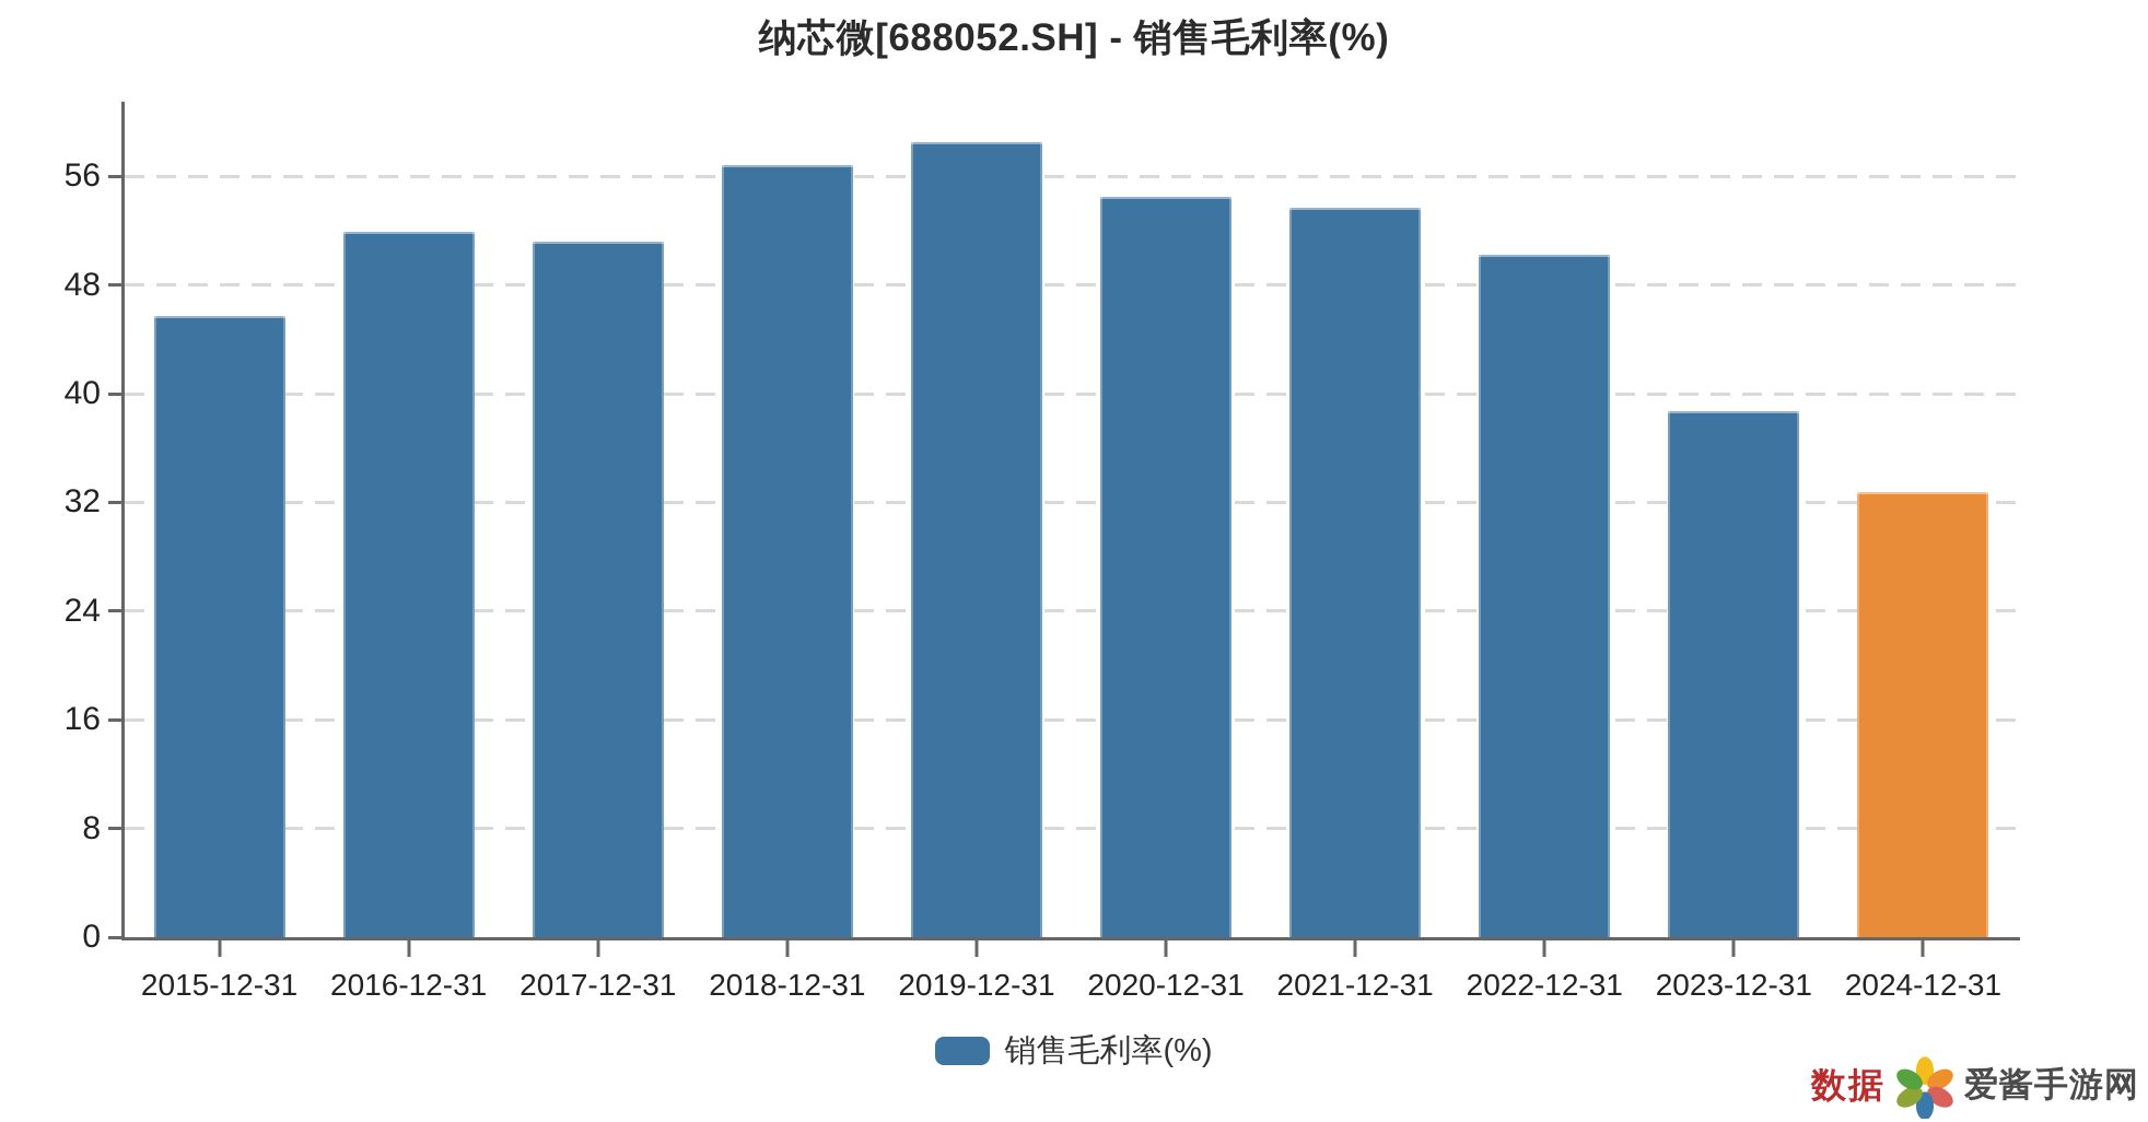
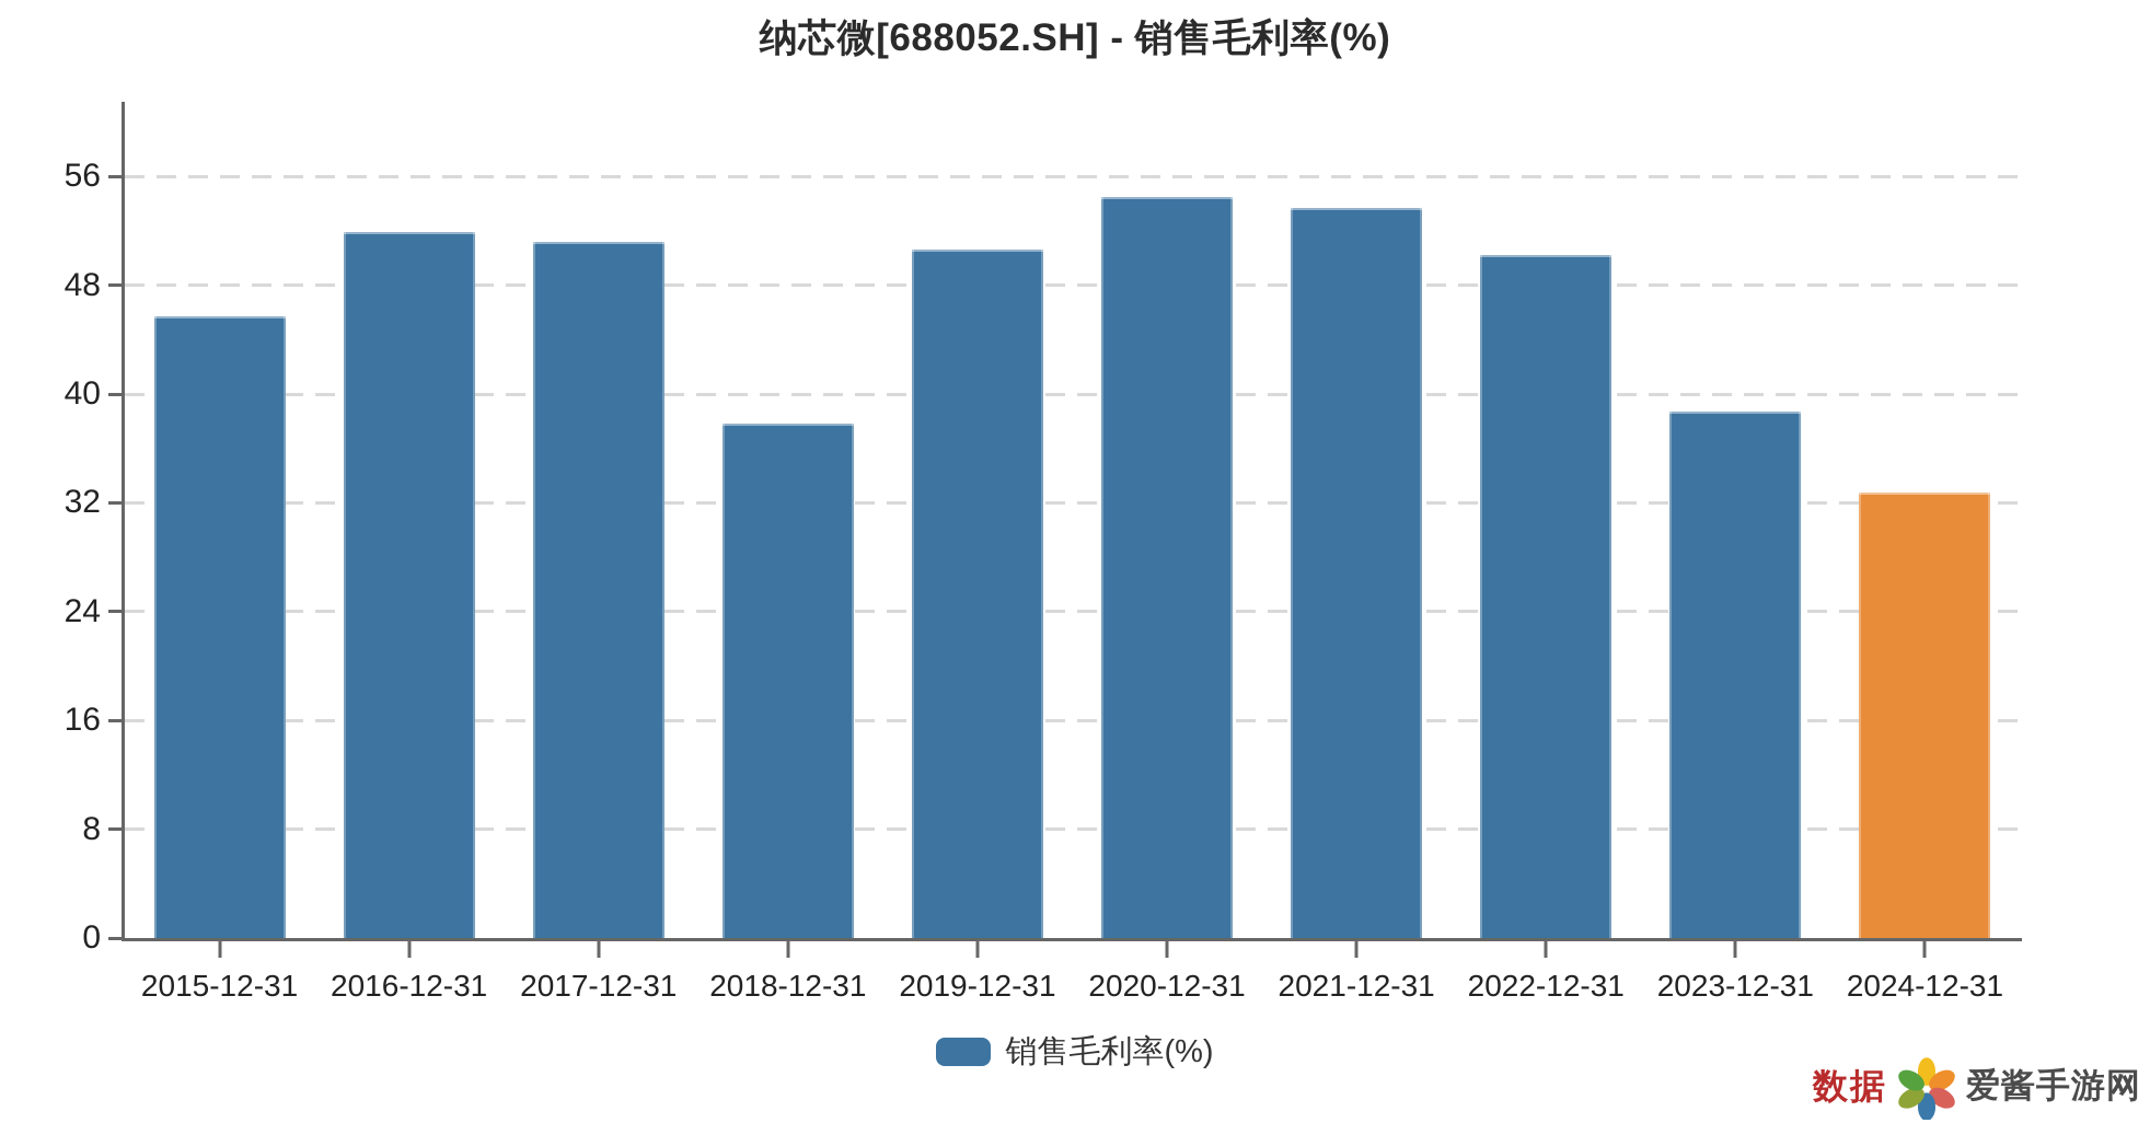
2018-12-31: 56.8 -> 37.8
2019-12-31: 58.5 -> 50.6
